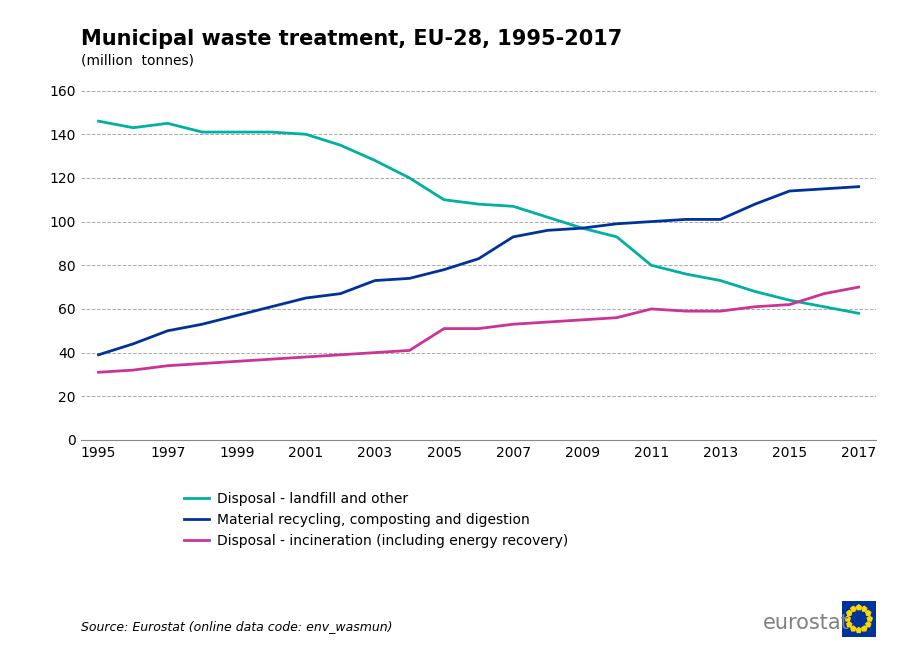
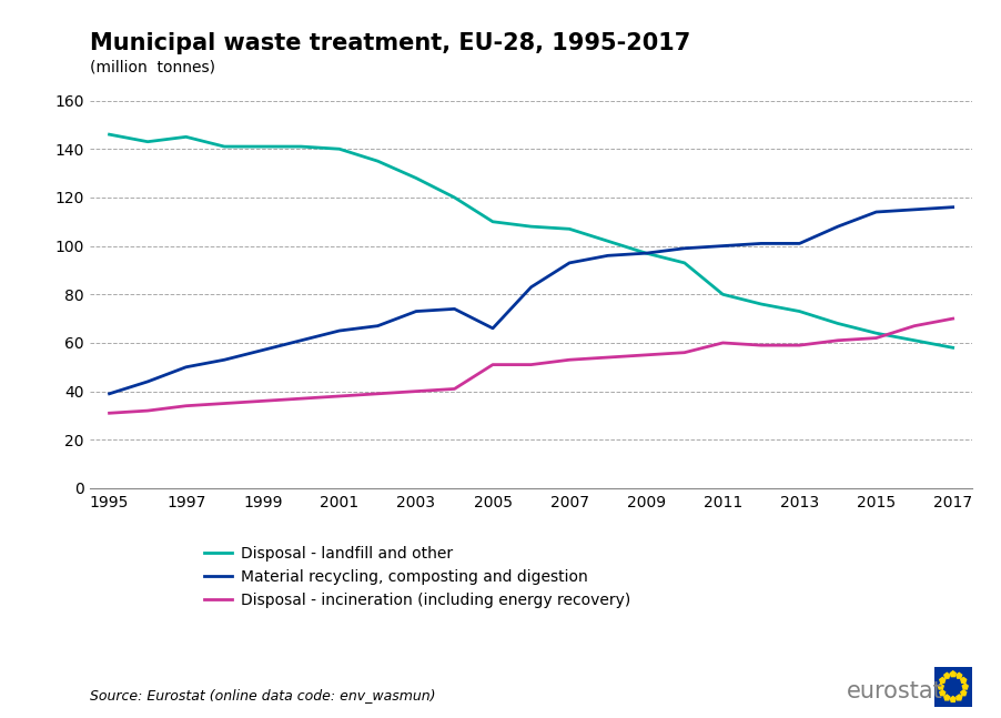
Material recycling, composting and digestion/2005: 78 -> 66
